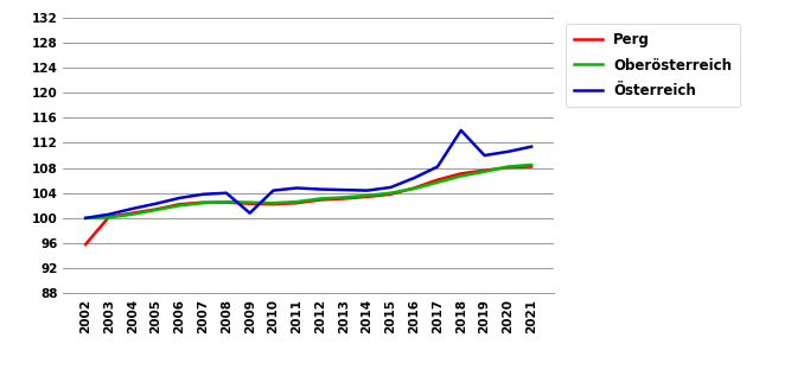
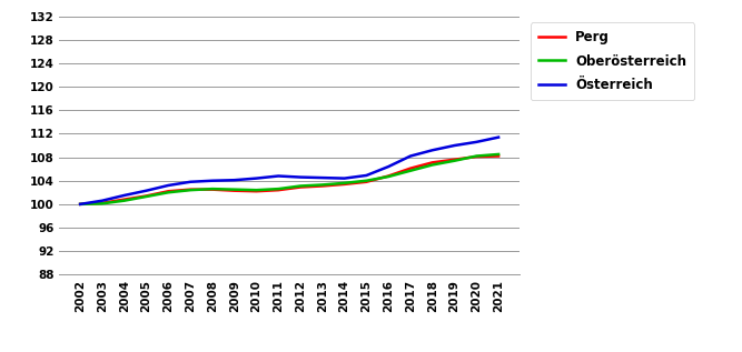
Perg/2002: 95.8 -> 100.0
Österreich/2009: 100.8 -> 104.1
Österreich/2018: 114.0 -> 109.2
